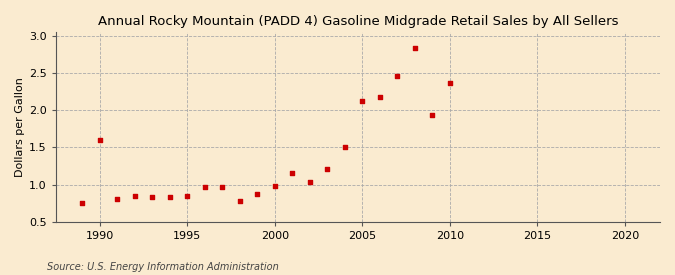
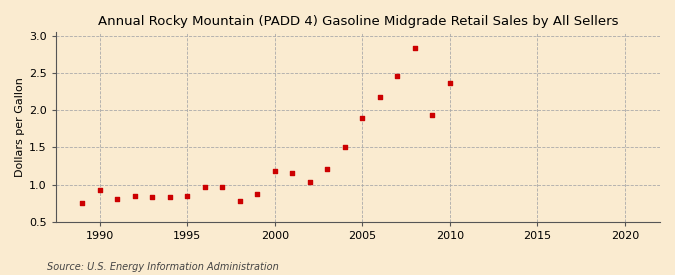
1990: 1.60 -> 0.93
2000: 0.98 -> 1.18
2005: 2.12 -> 1.90
